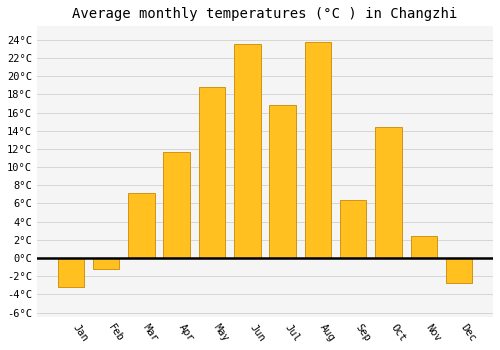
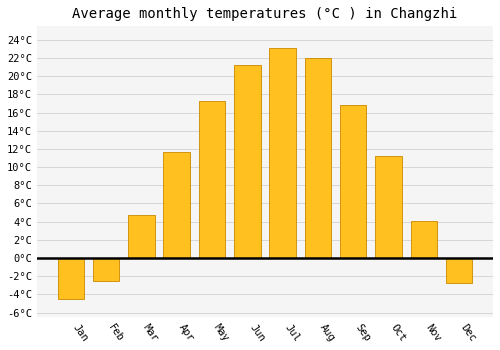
Jan: -3.2°C -> -4.5°C
Feb: -1.2°C -> -2.5°C
Mar: 7.2°C -> 4.7°C
May: 18.8°C -> 17.3°C
Jun: 23.6°C -> 21.2°C
Jul: 16.8°C -> 23.1°C
Aug: 23.8°C -> 22.0°C
Sep: 6.4°C -> 16.8°C
Oct: 14.4°C -> 11.2°C
Nov: 2.4°C -> 4.1°C
